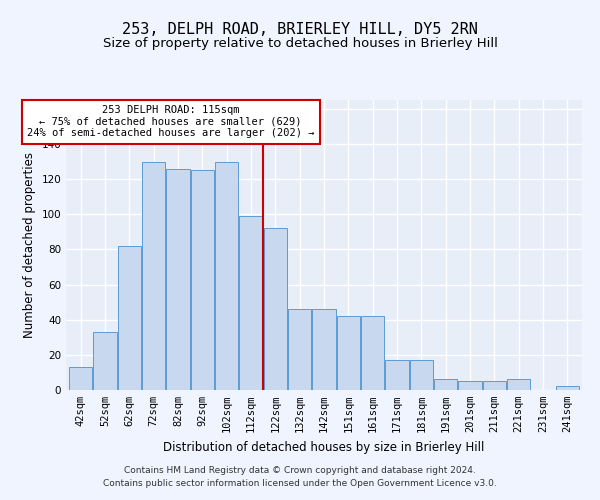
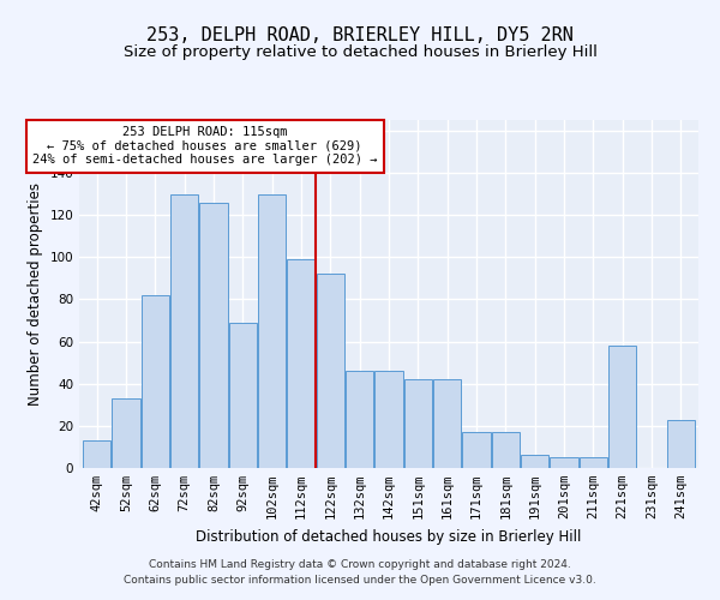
92sqm: 125 -> 69
221sqm: 6 -> 58
241sqm: 2 -> 23
